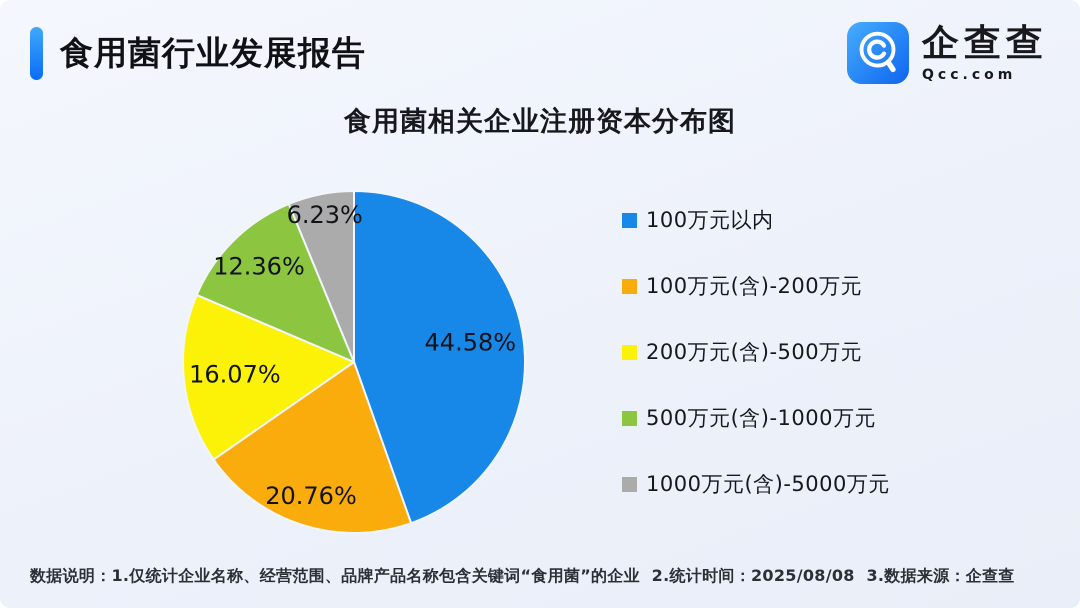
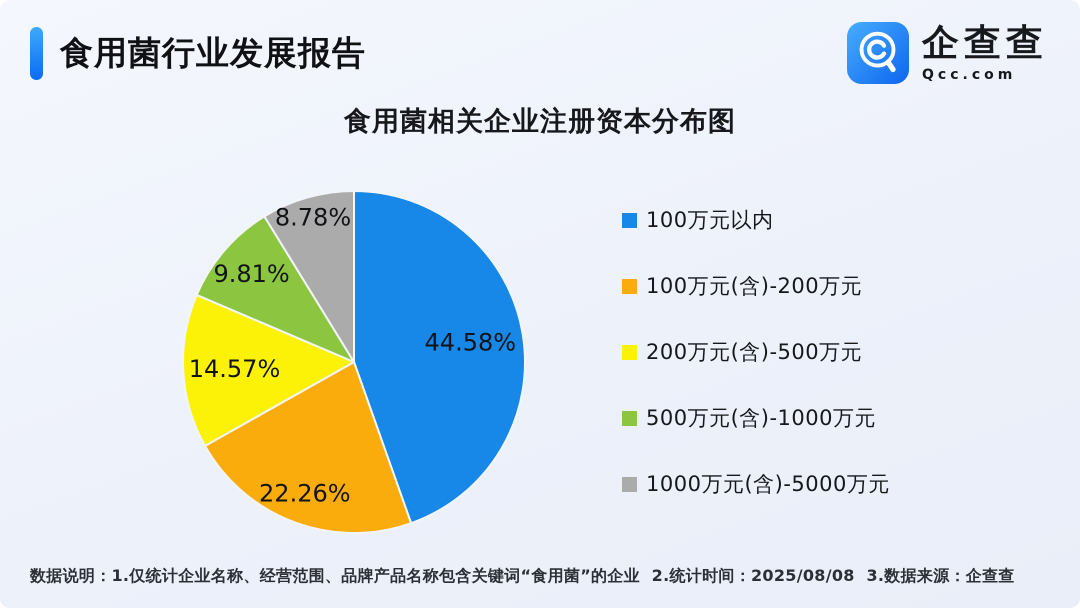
100万元(含)-200万元: 20.76% -> 22.26%
200万元(含)-500万元: 16.07% -> 14.57%
500万元(含)-1000万元: 12.36% -> 9.81%
1000万元(含)-5000万元: 6.23% -> 8.78%
